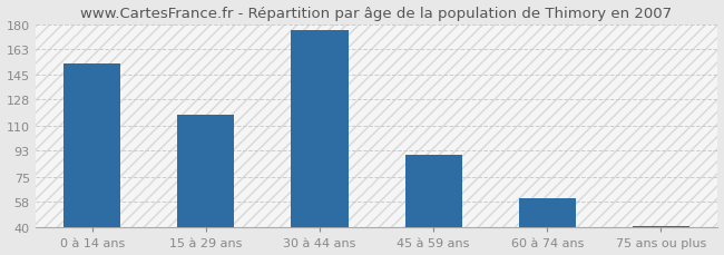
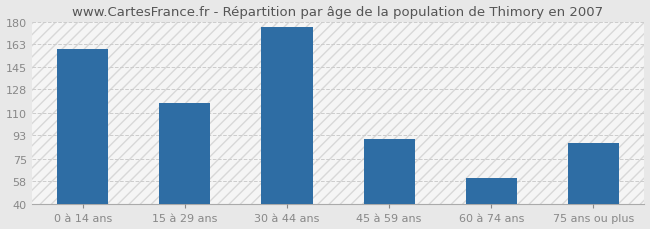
0 à 14 ans: 153 -> 159
75 ans ou plus: 41 -> 87
